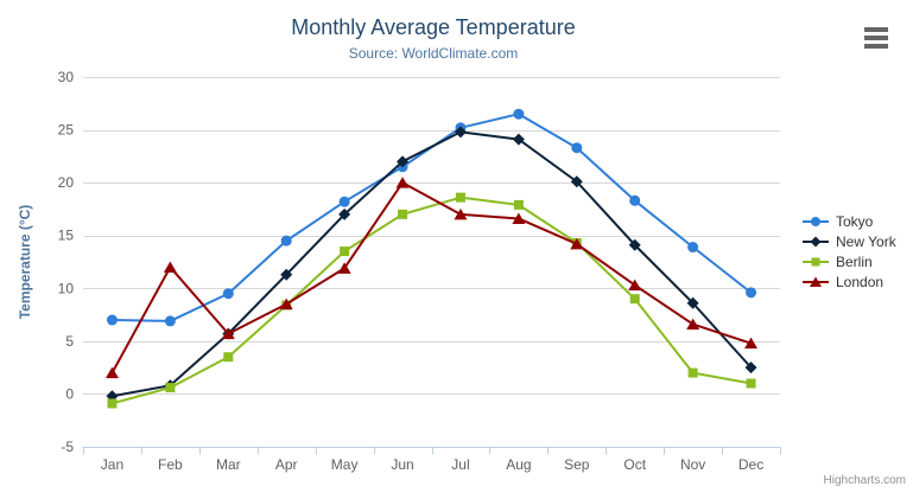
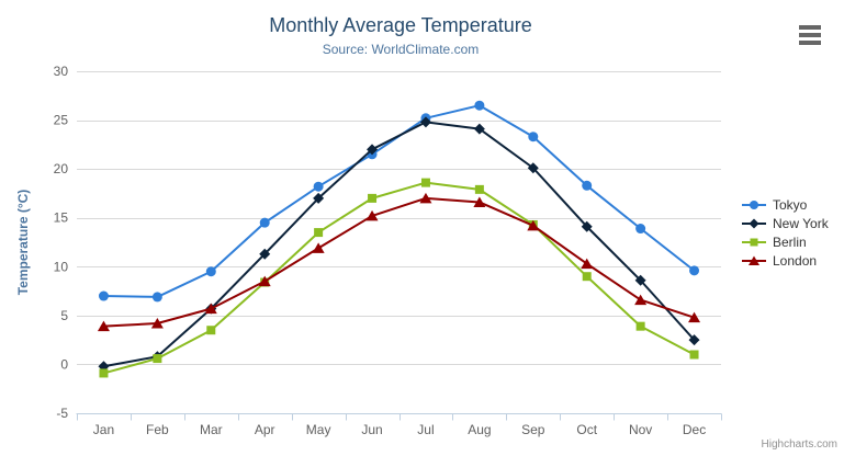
London/Jan: 2 -> 4
London/Feb: 12 -> 4
London/Jun: 20 -> 15
Berlin/Nov: 2 -> 4
